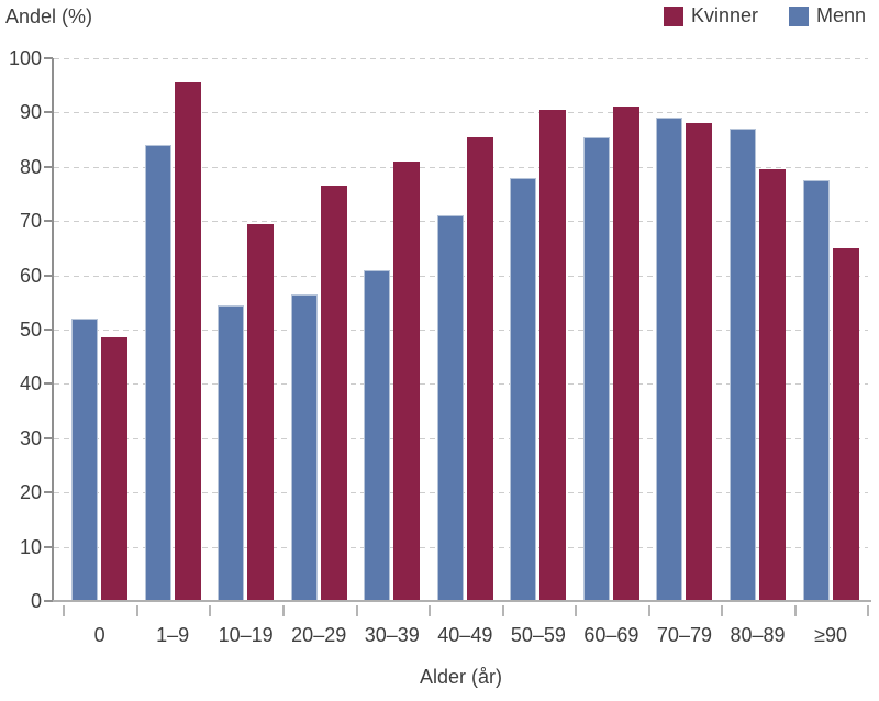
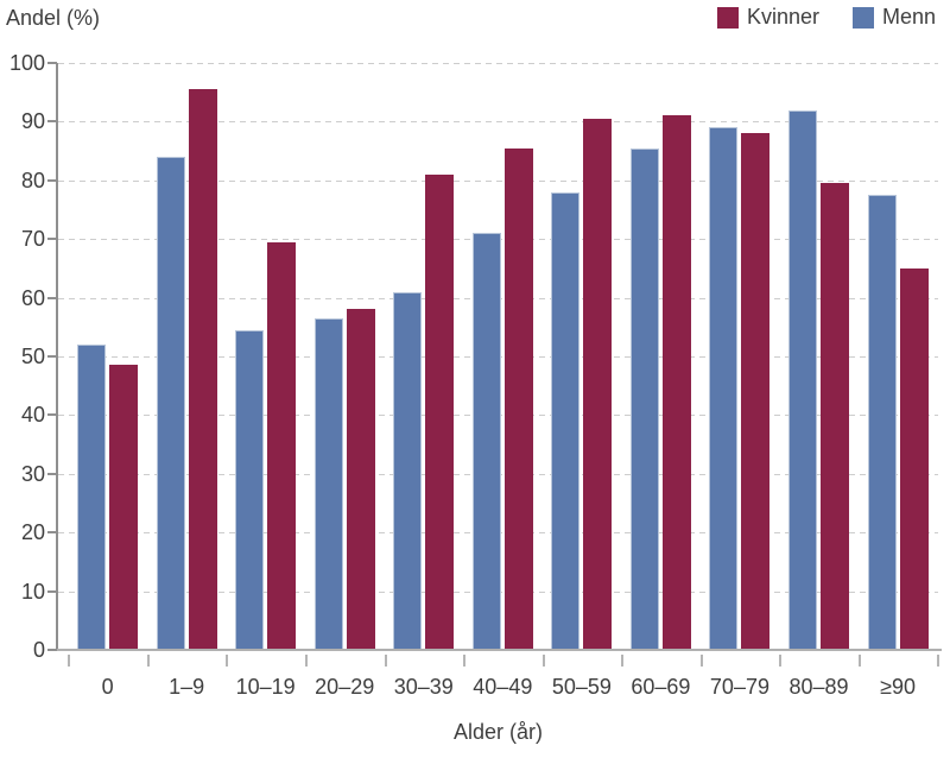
Kvinner/20–29: 76 -> 58
Menn/80–89: 87 -> 92
